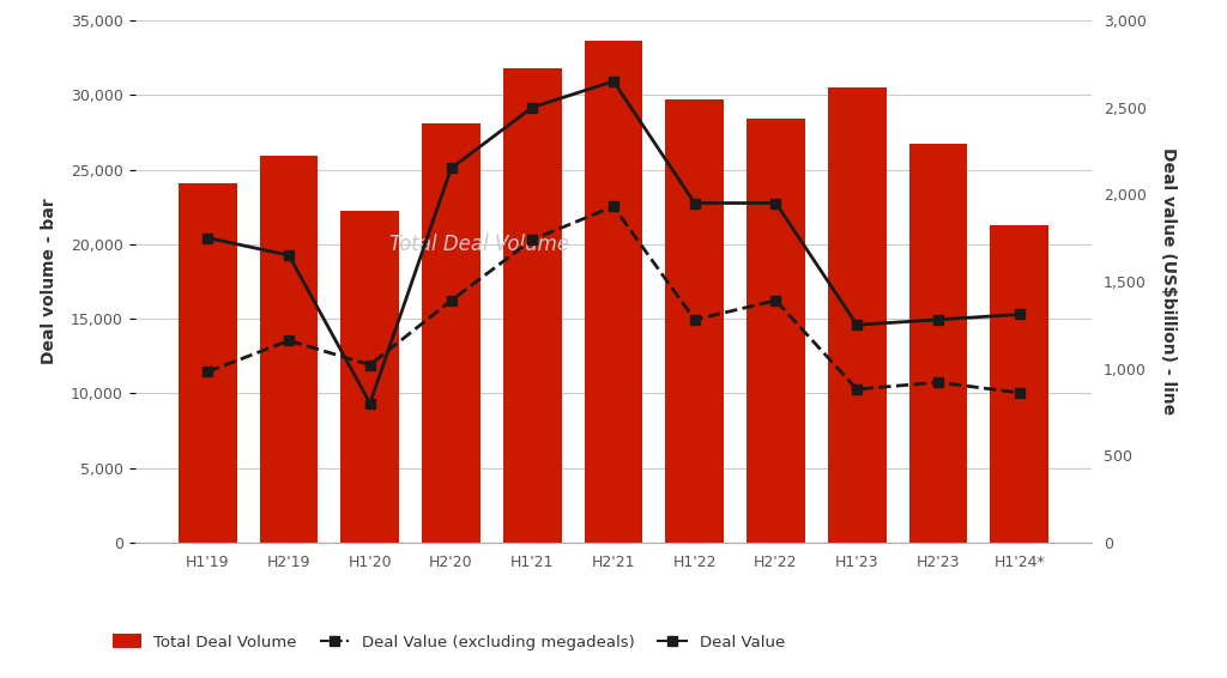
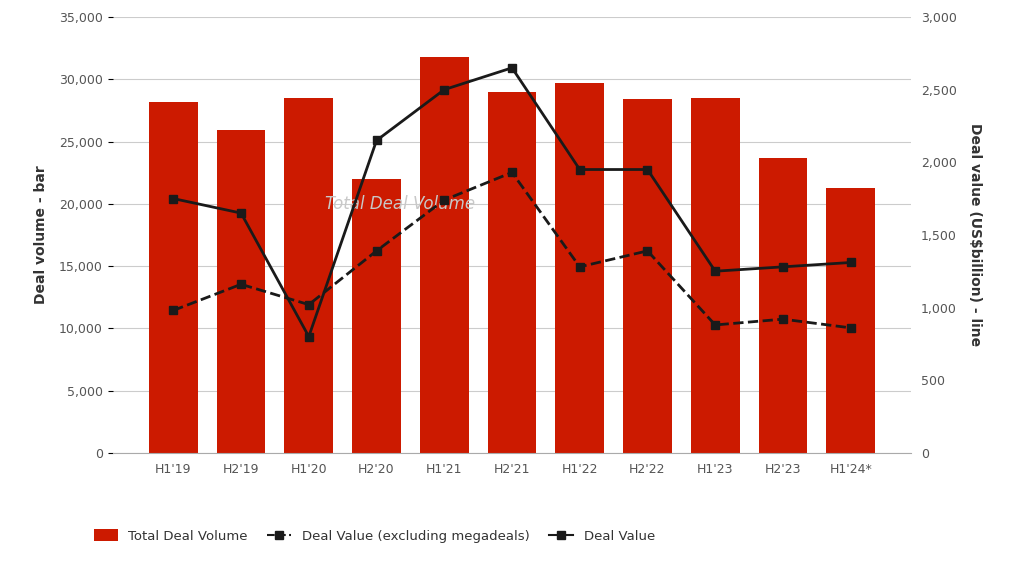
Total Deal Volume/H1'19: 24,100 -> 28,200
Total Deal Volume/H1'20: 22,200 -> 28,500
Total Deal Volume/H2'20: 28,100 -> 22,000
Total Deal Volume/H2'21: 33,600 -> 29,000
Total Deal Volume/H1'23: 30,500 -> 28,500
Total Deal Volume/H2'23: 26,700 -> 23,700
